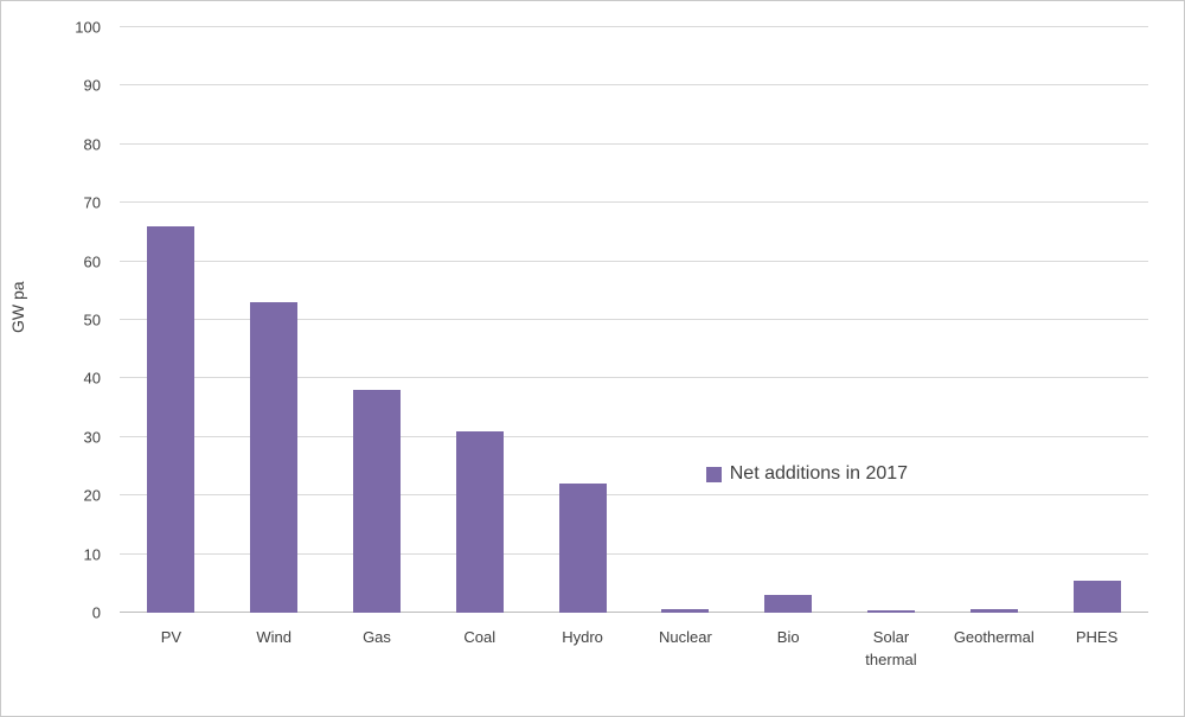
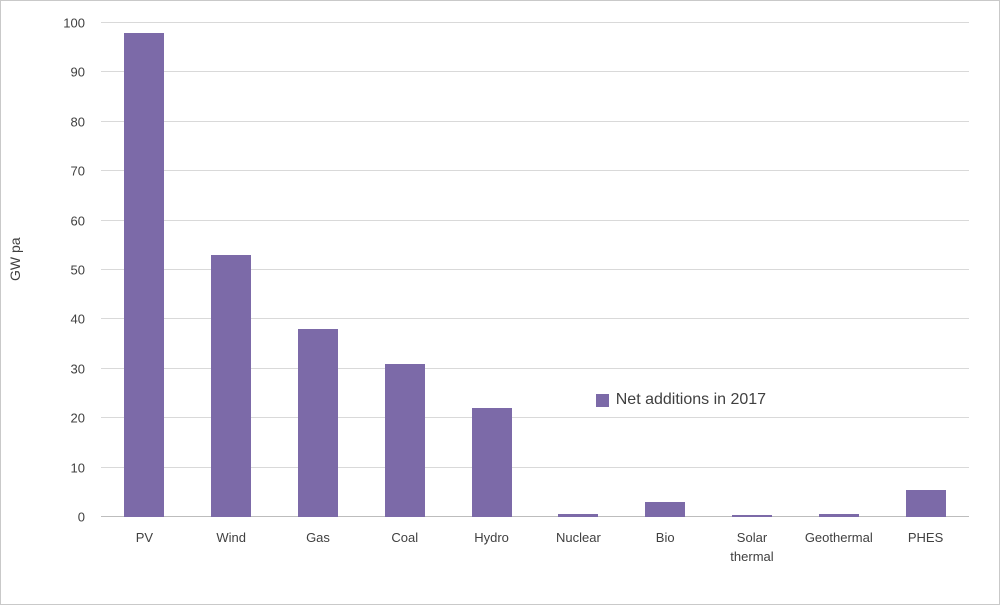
PV: 66 -> 98
